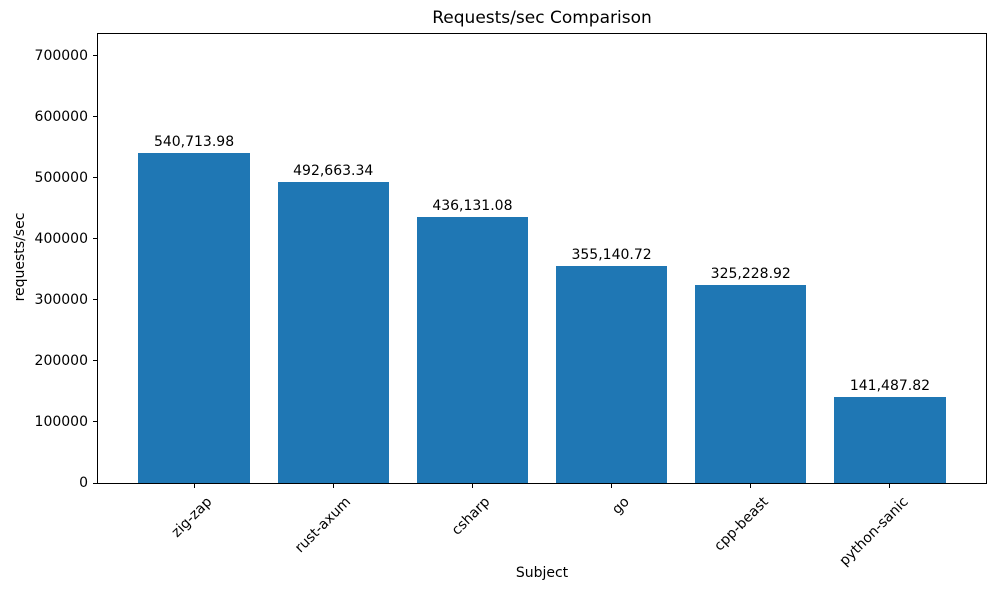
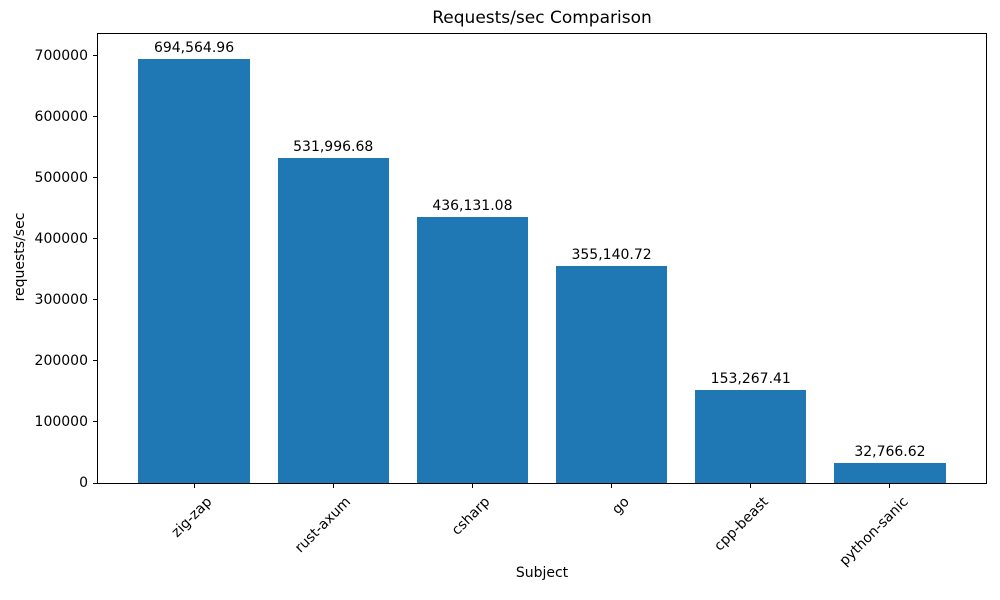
zig-zap: 540,713.98 -> 694,564.96
rust-axum: 492,663.34 -> 531,996.68
cpp-beast: 325,228.92 -> 153,267.41
python-sanic: 141,487.82 -> 32,766.62
